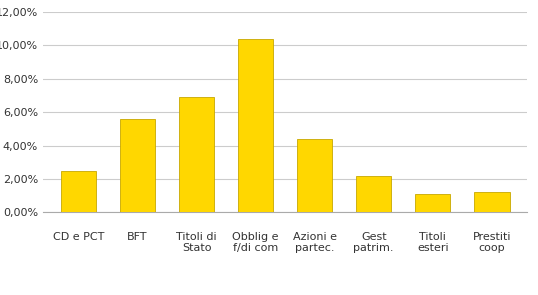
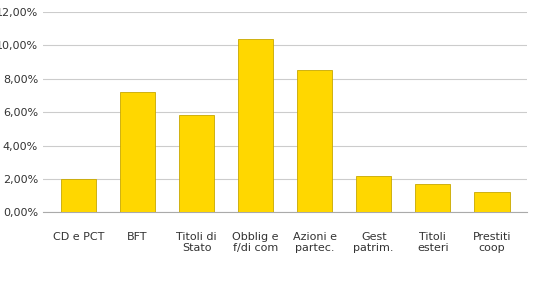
CD e PCT: 2,5% -> 2,0%
BFT: 5,6% -> 7,2%
Titoli di Stato: 6,9% -> 5,8%
Azioni e partec.: 4,4% -> 8,5%
Titoli esteri: 1,1% -> 1,7%
